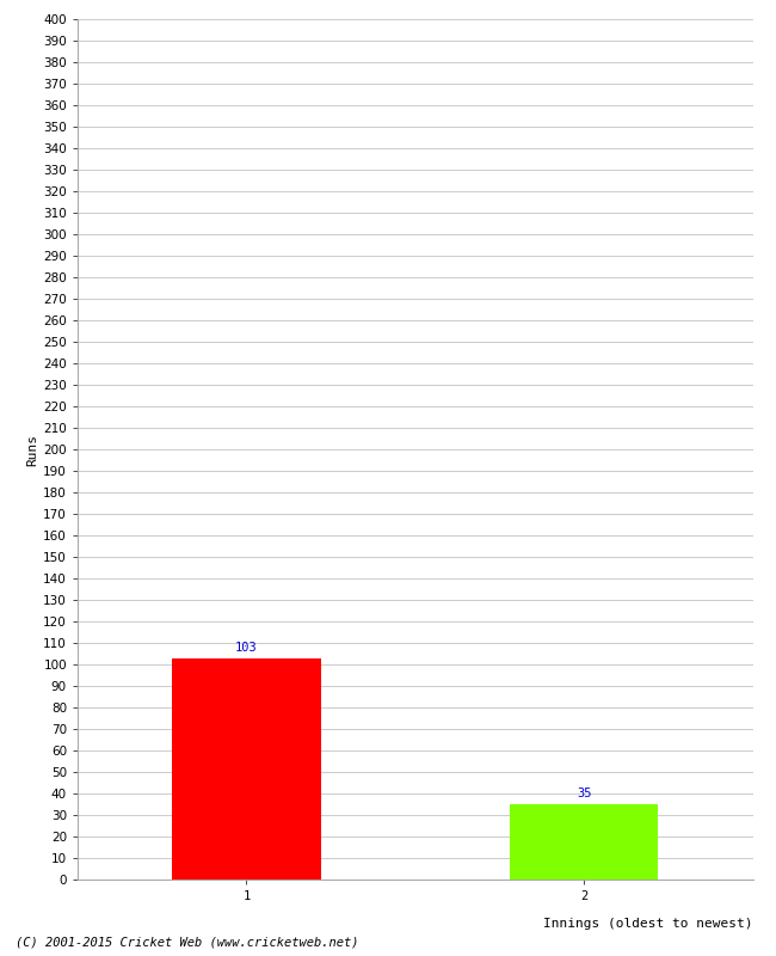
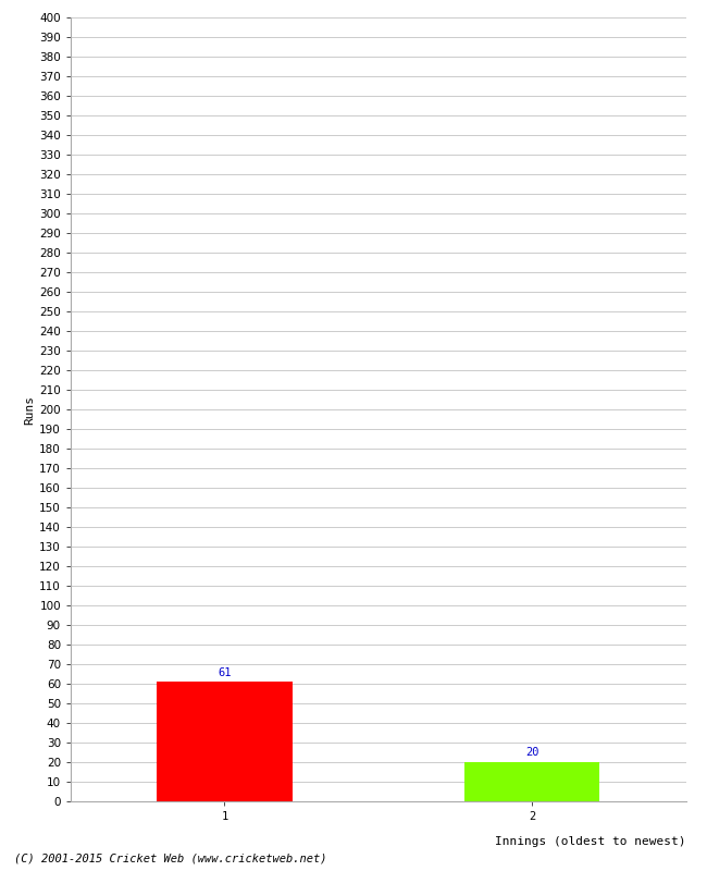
1: 103 -> 61
2: 35 -> 20
